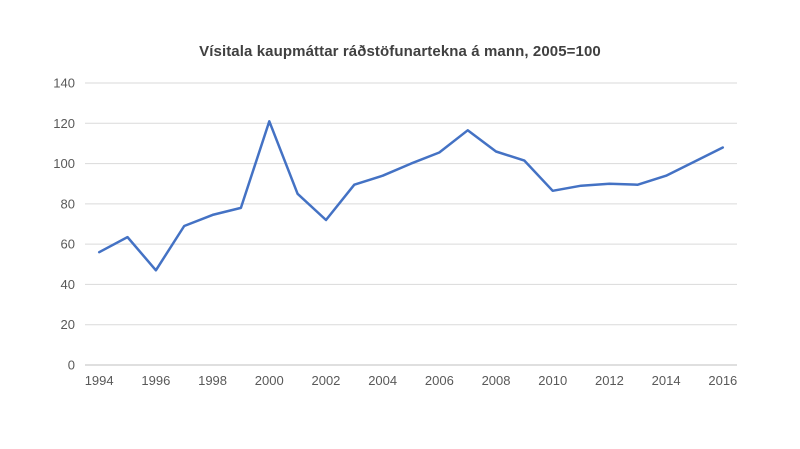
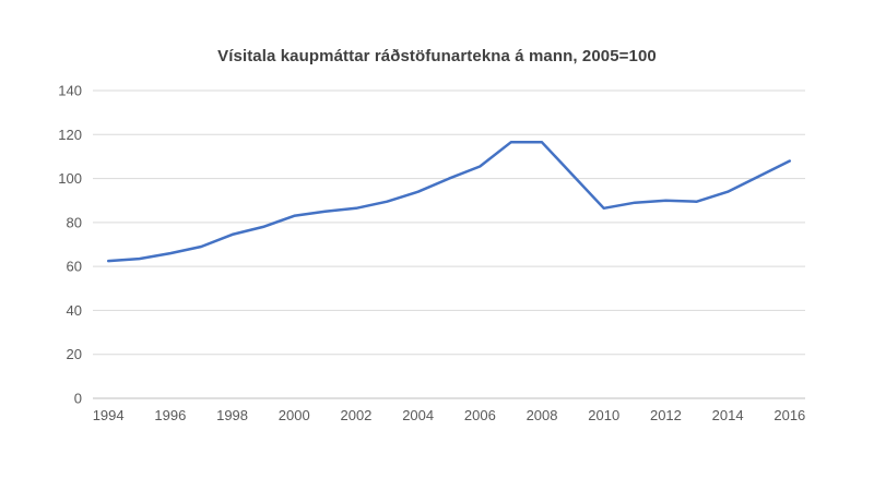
1994: 56 -> 62
1996: 47 -> 66
2000: 121 -> 83
2002: 72 -> 86
2008: 106 -> 116
